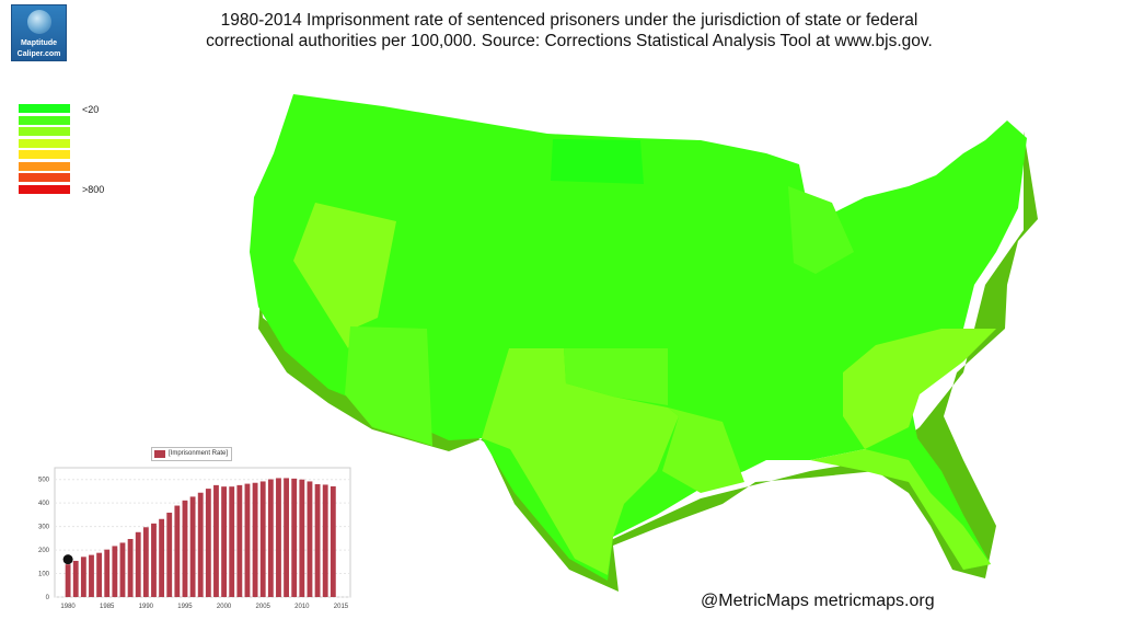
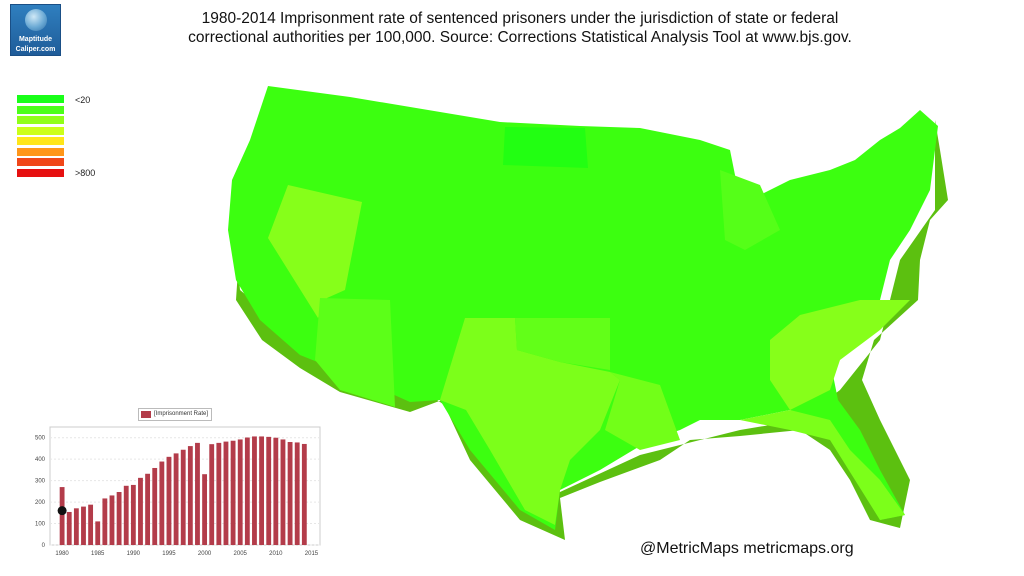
1980: 140 -> 270
1985: 200 -> 110
1990: 300 -> 280
2000: 470 -> 330
